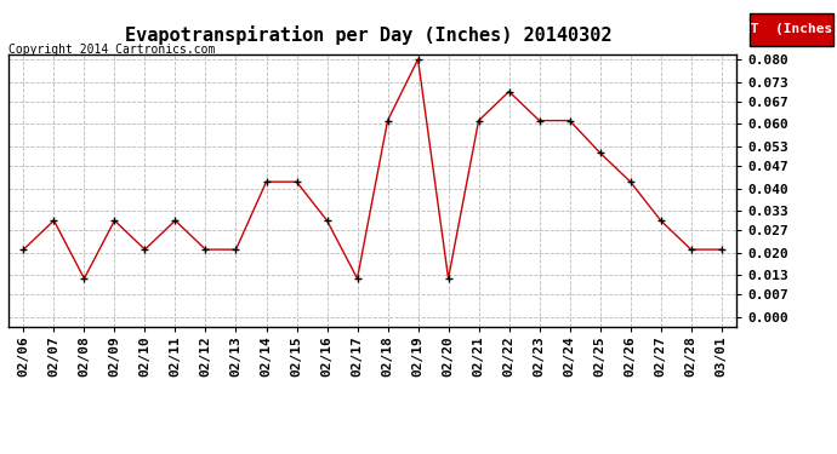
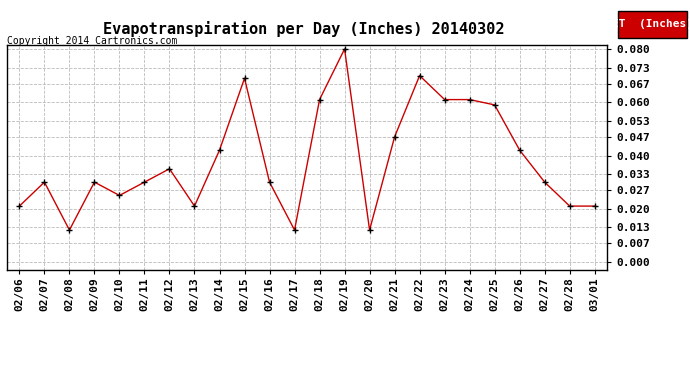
02/10: 0.021 -> 0.025
02/12: 0.021 -> 0.035
02/15: 0.042 -> 0.069
02/21: 0.061 -> 0.047
02/25: 0.051 -> 0.059
